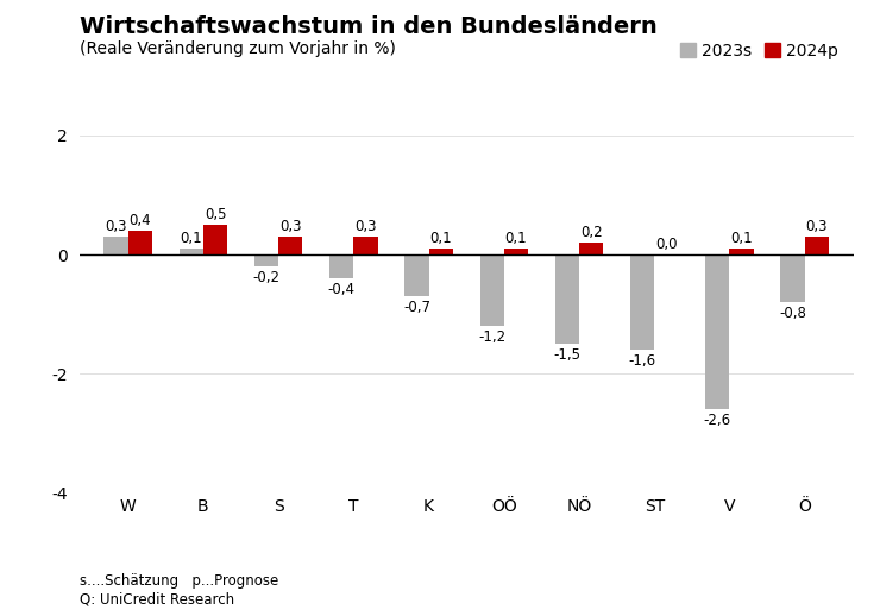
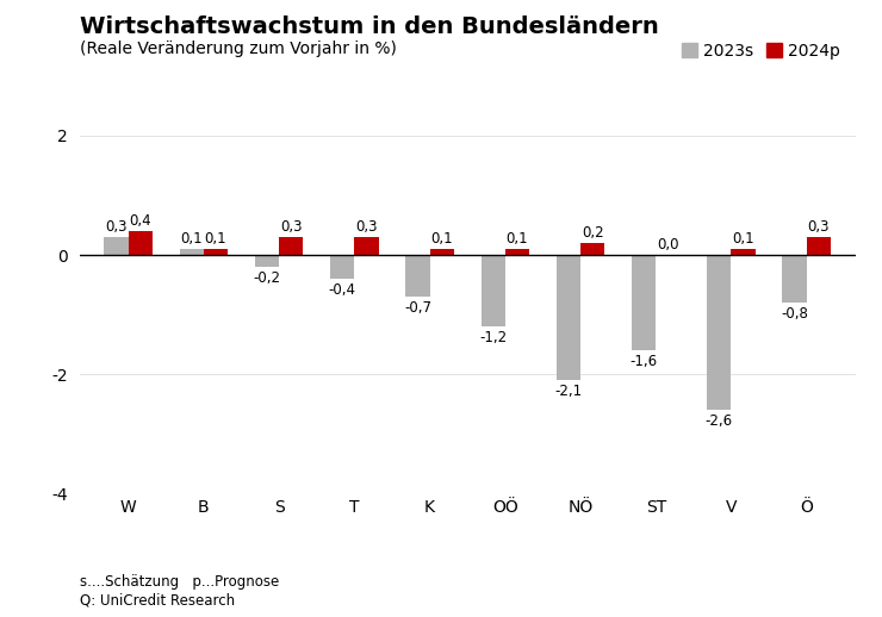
2024p/B: 0,5 -> 0,1
2023s/NÖ: -1,5 -> -2,1
